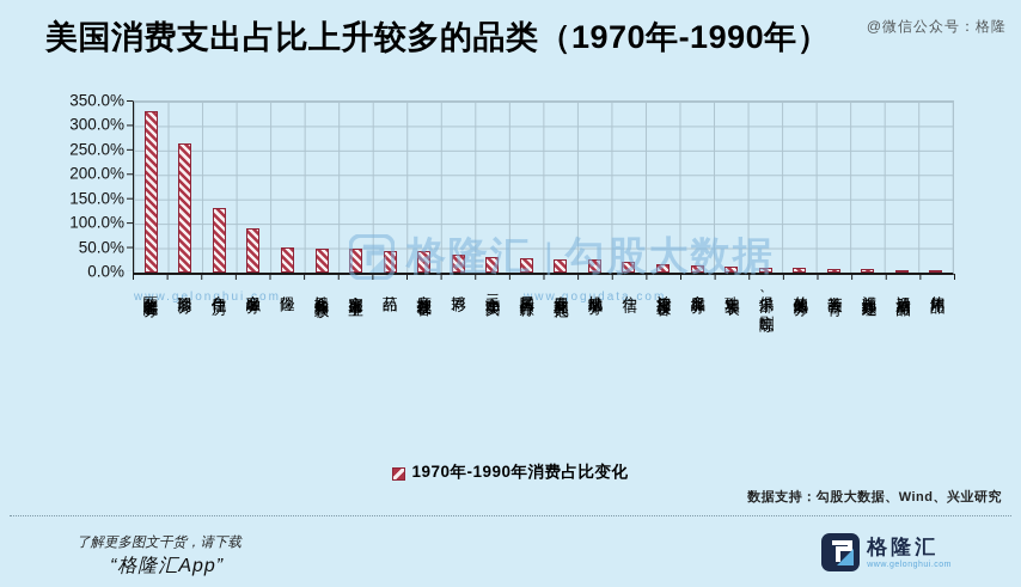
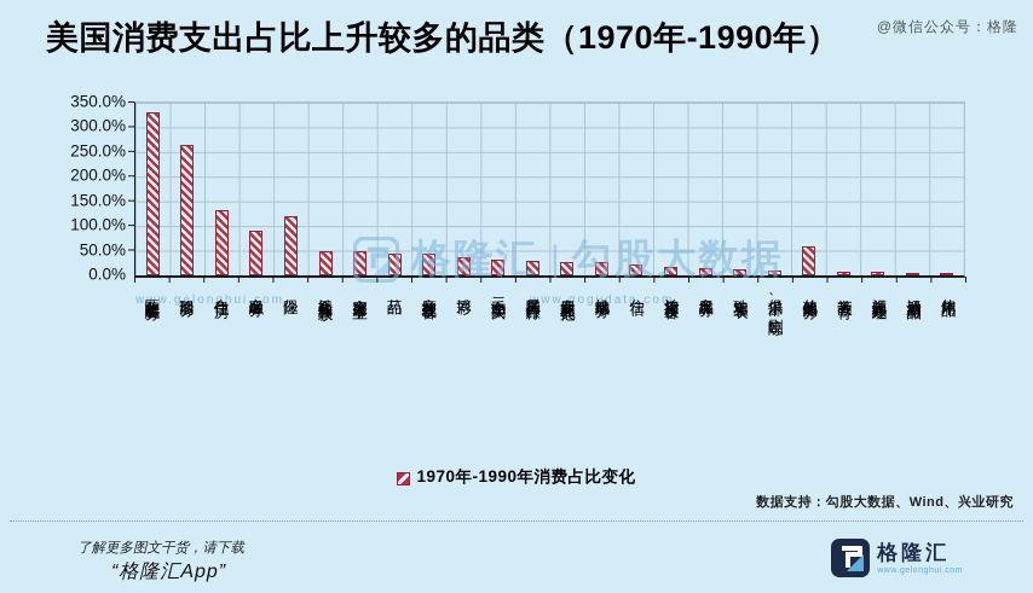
保险: 50% -> 120%
其他休闲服务: 10% -> 60%
